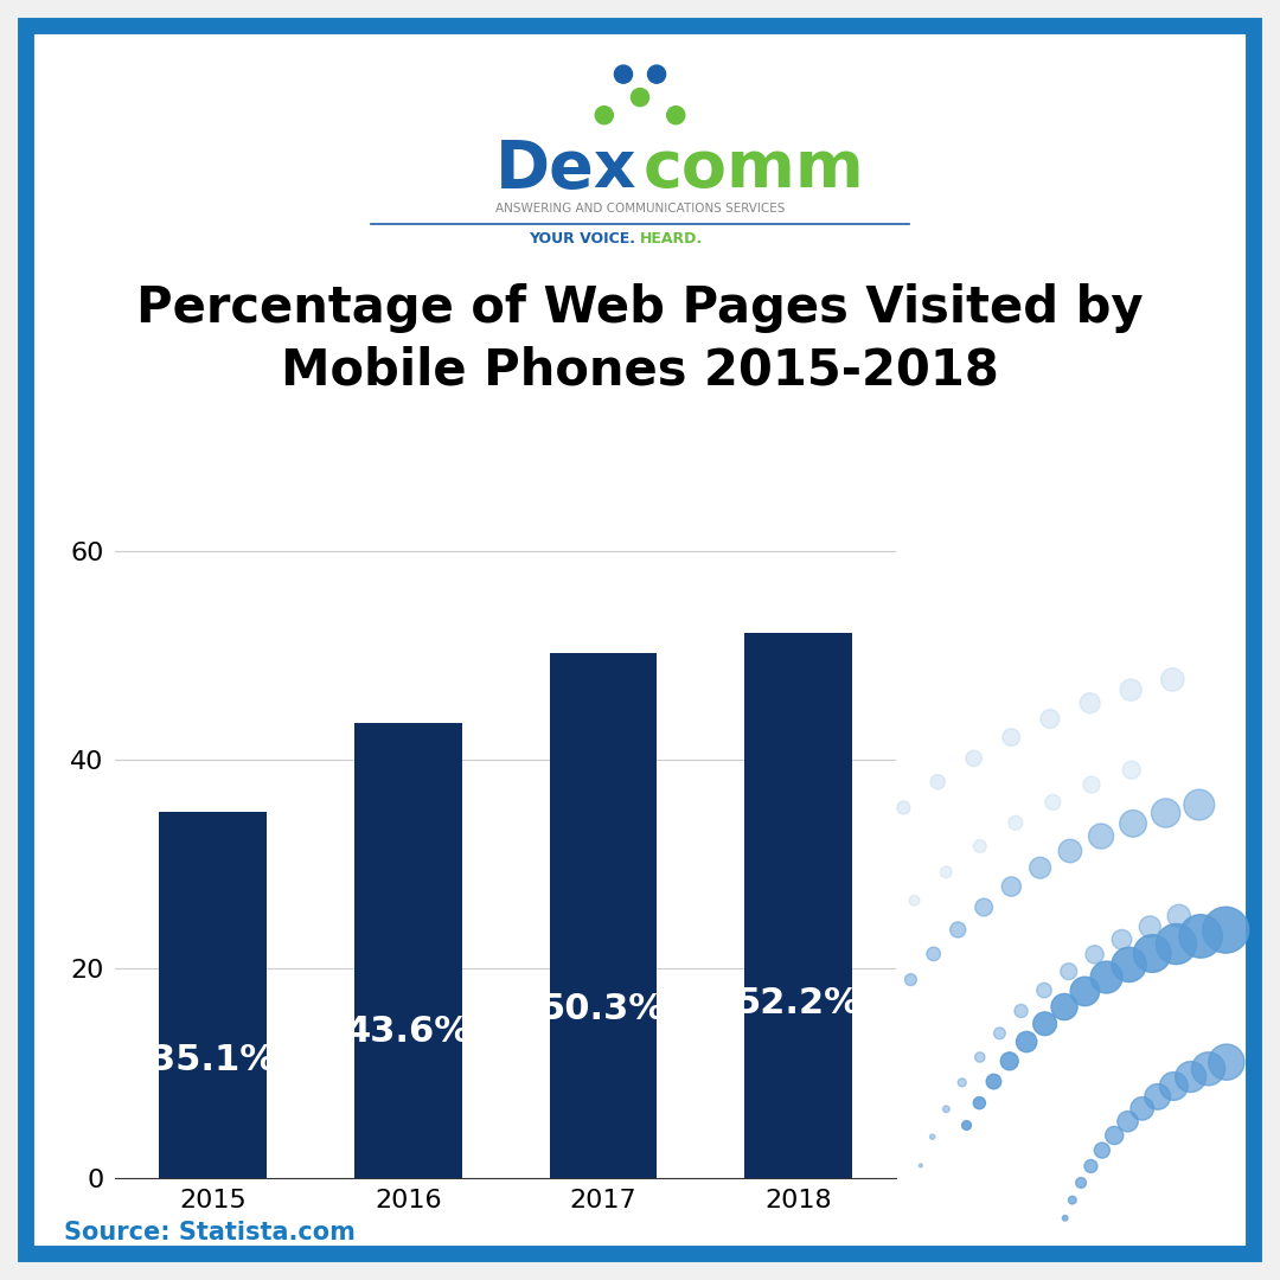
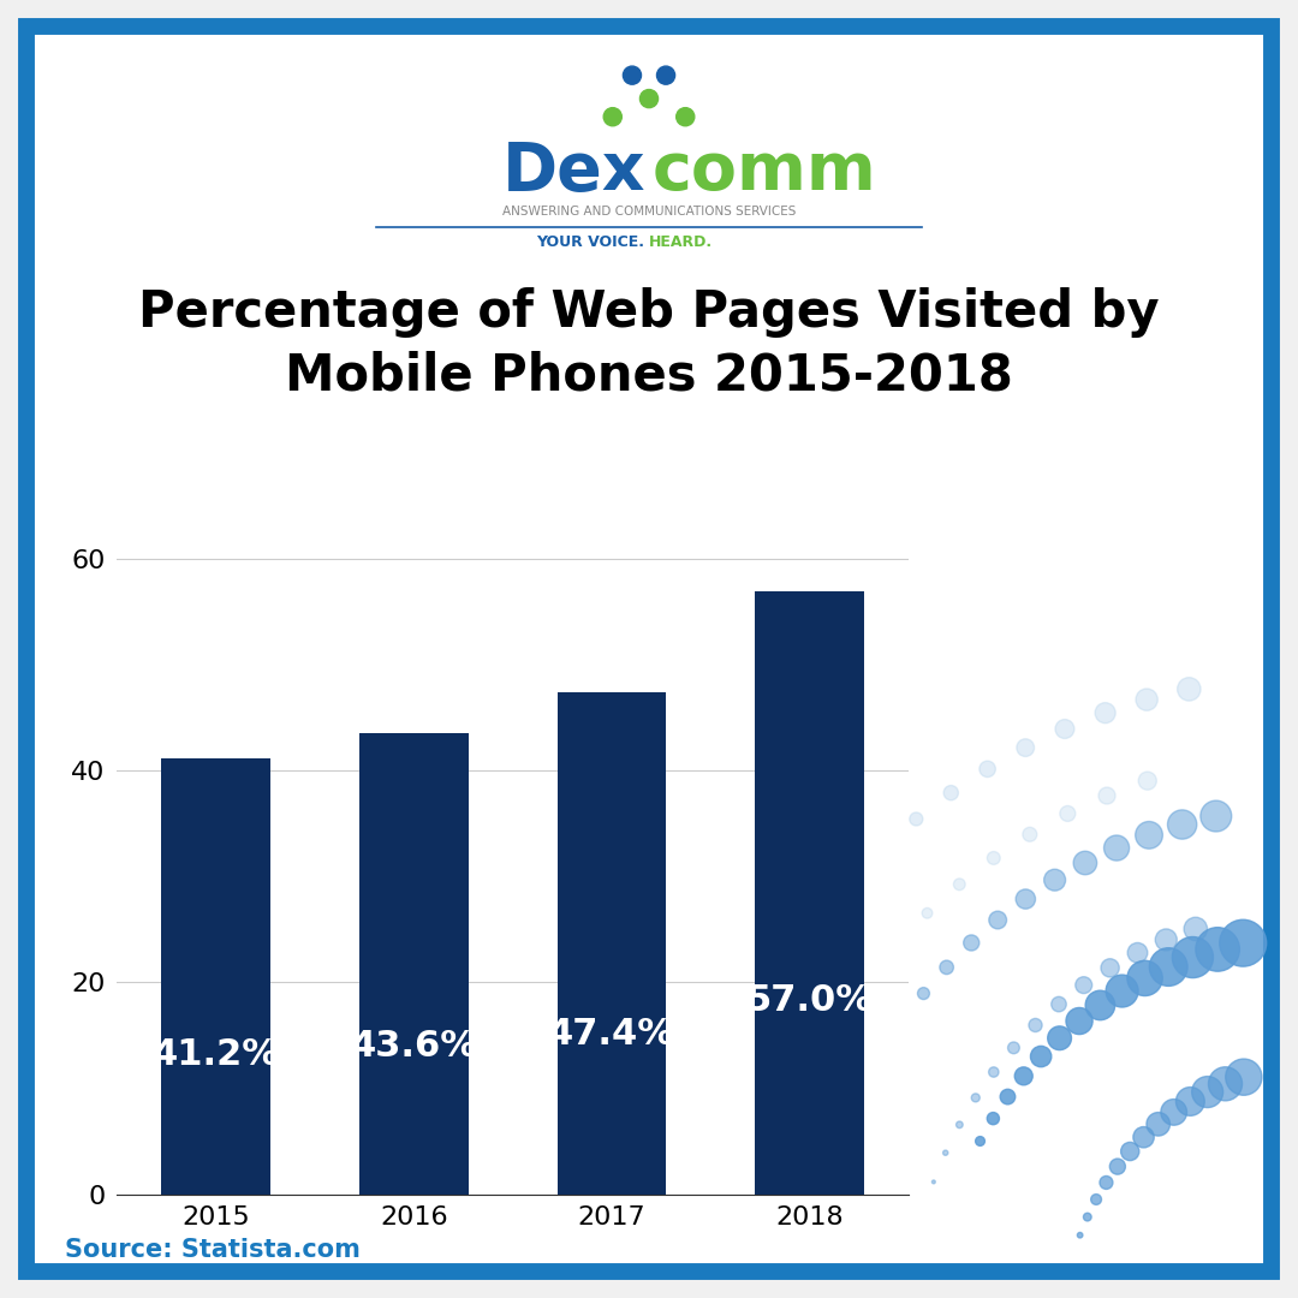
2015: 35.1% -> 41.2%
2017: 50.3% -> 47.4%
2018: 52.2% -> 57.0%
